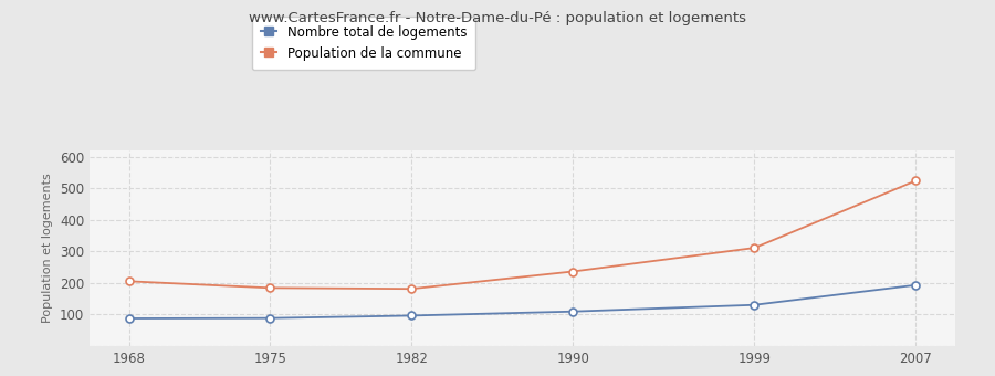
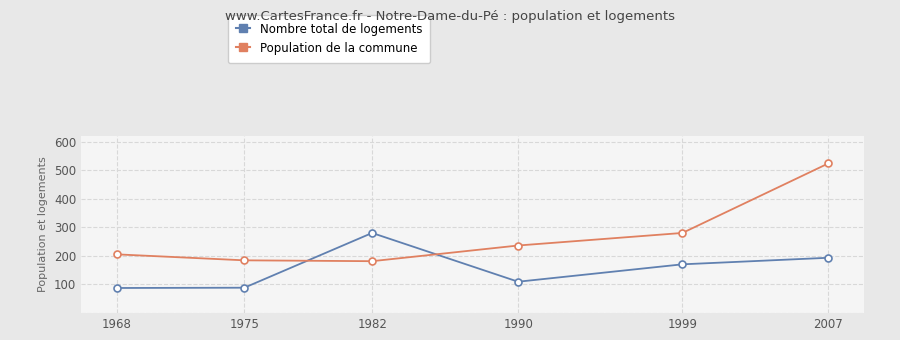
Nombre total de logements/1982: 96 -> 280
Nombre total de logements/1999: 130 -> 170
Population de la commune/1999: 311 -> 280
